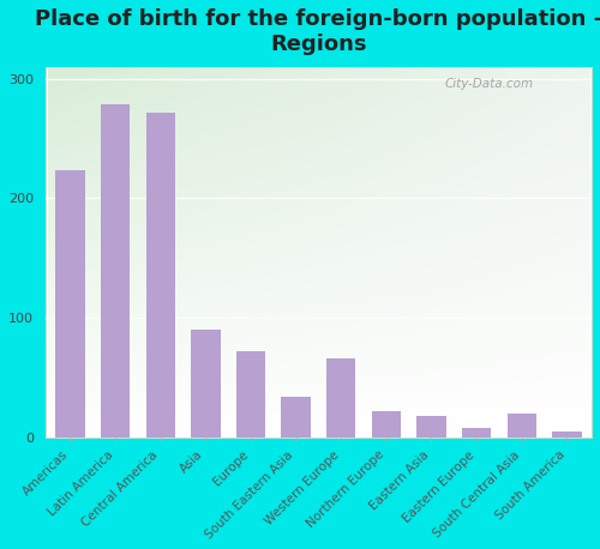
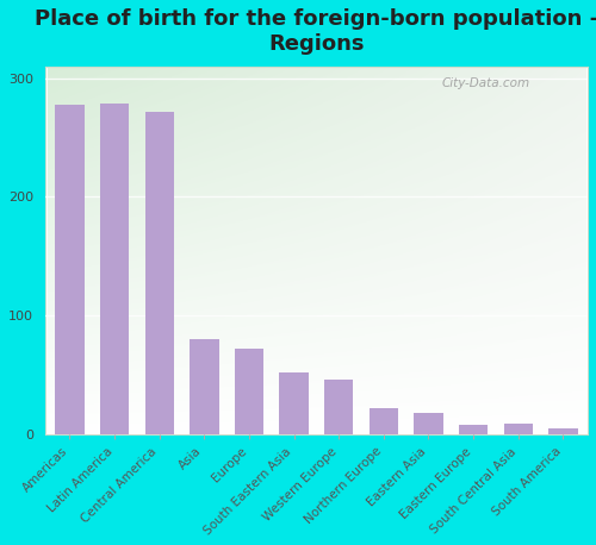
Americas: 224 -> 278
Asia: 90 -> 80
South Eastern Asia: 34 -> 52
Western Europe: 66 -> 46
South Central Asia: 20 -> 9
